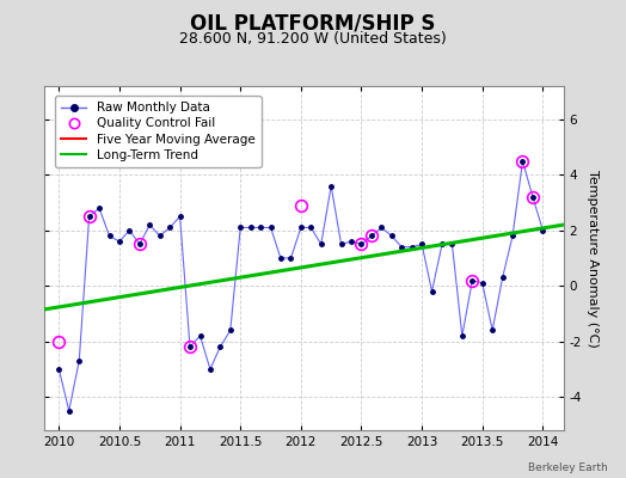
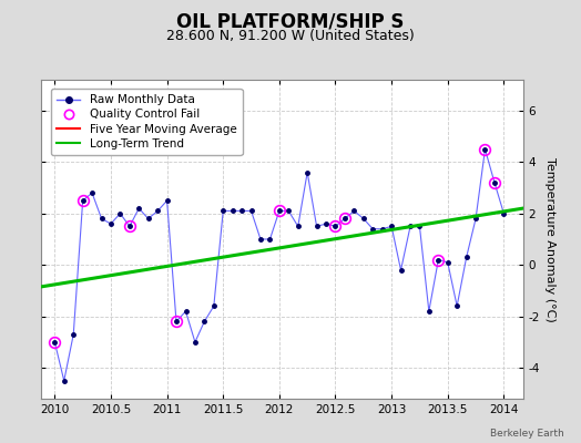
Quality Control Fail/2010: -2.0 -> -3.0
Quality Control Fail/2012: 2.9 -> 2.1
